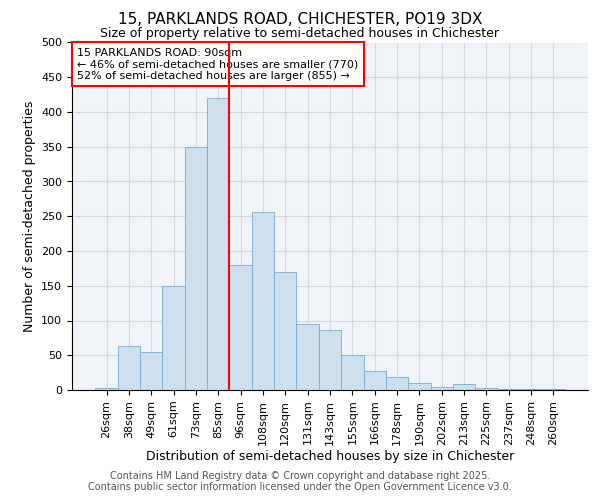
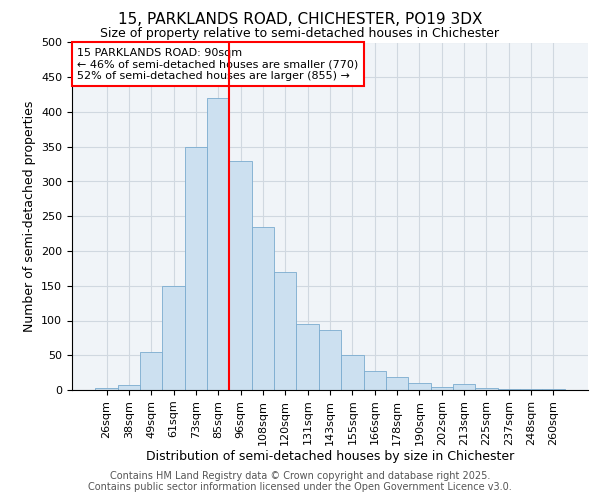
38sqm: 64 -> 7
96sqm: 180 -> 330
108sqm: 256 -> 235
